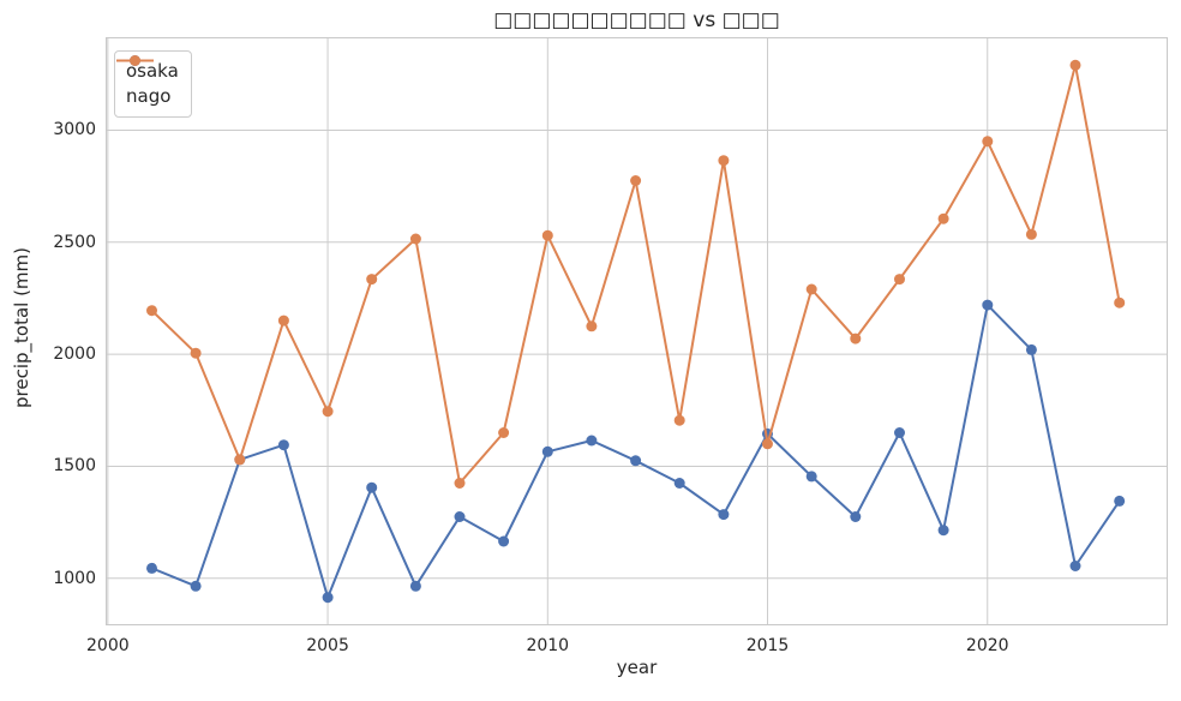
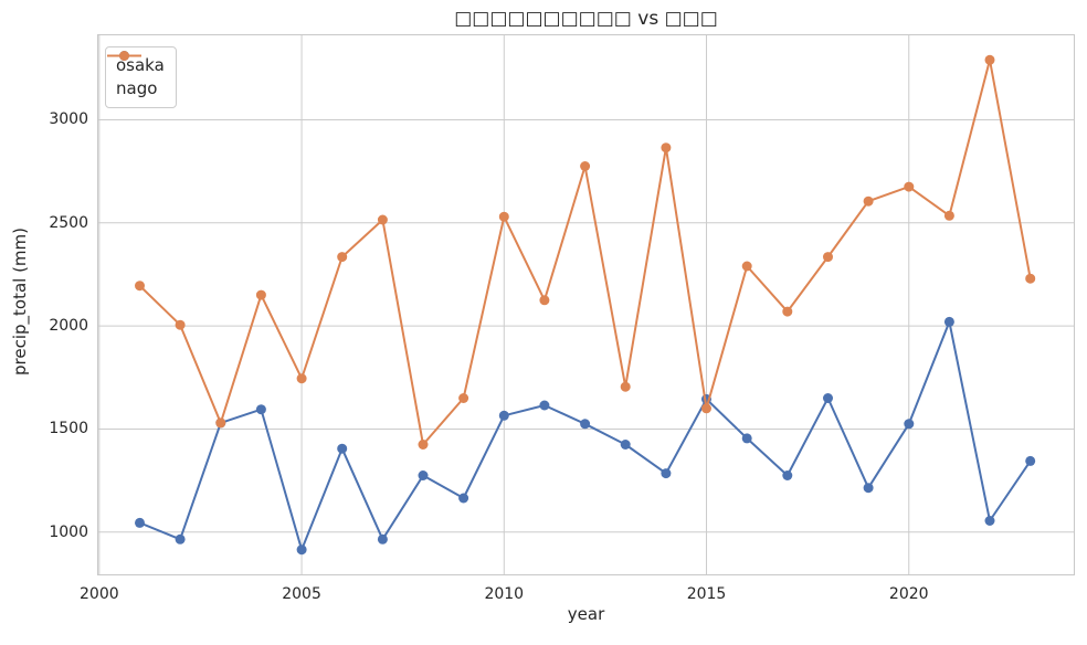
osaka/2020: 2220 -> 1520
nago/2020: 2950 -> 2680
